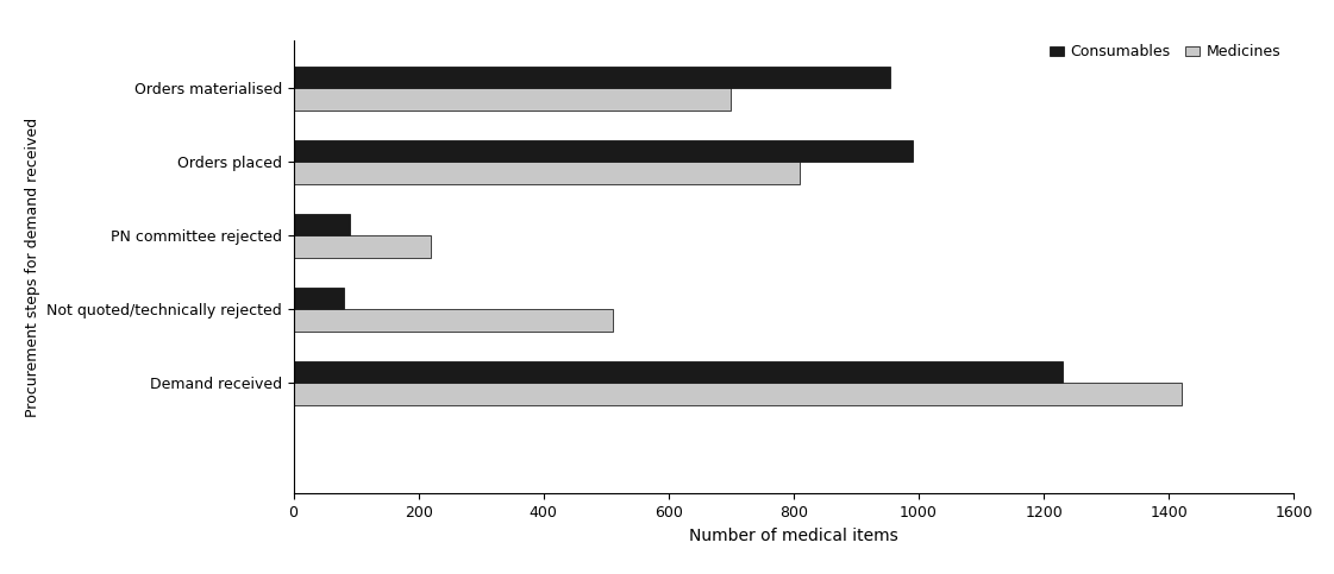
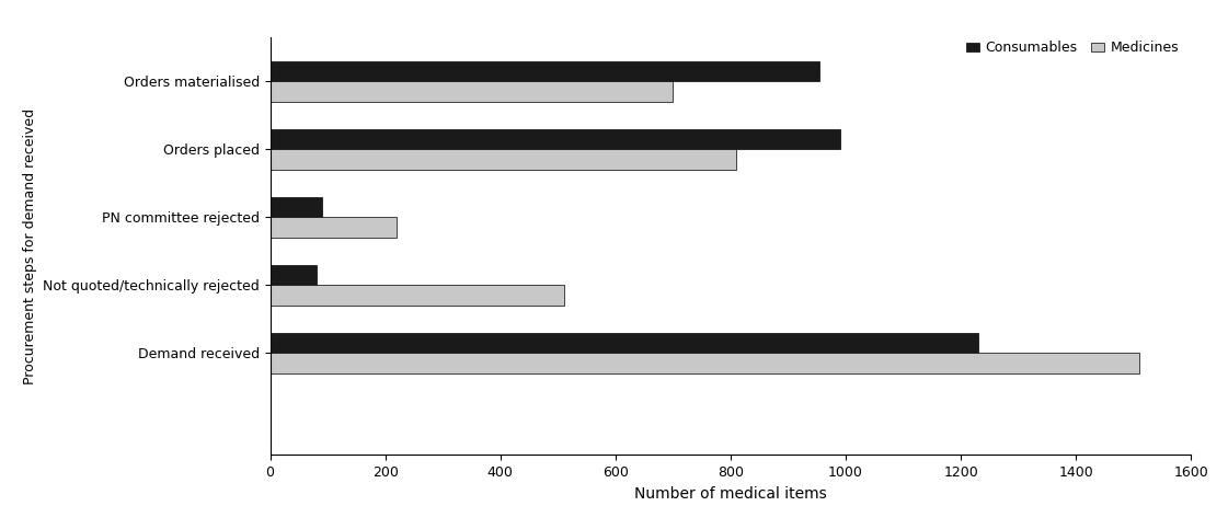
Medicines/Demand received: 1420 -> 1510
